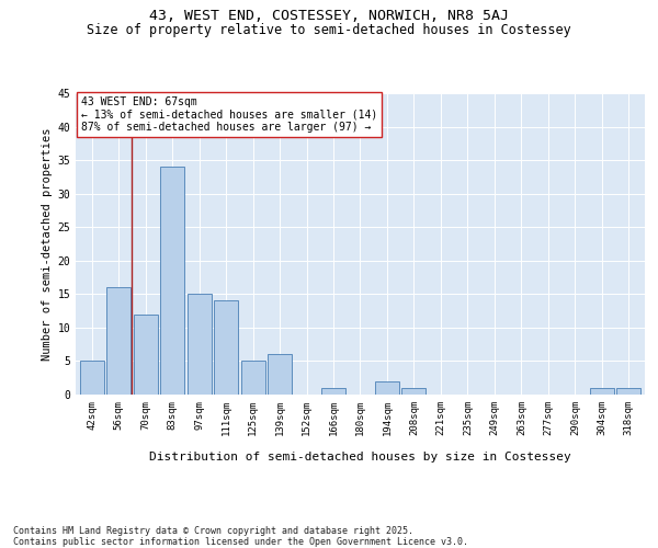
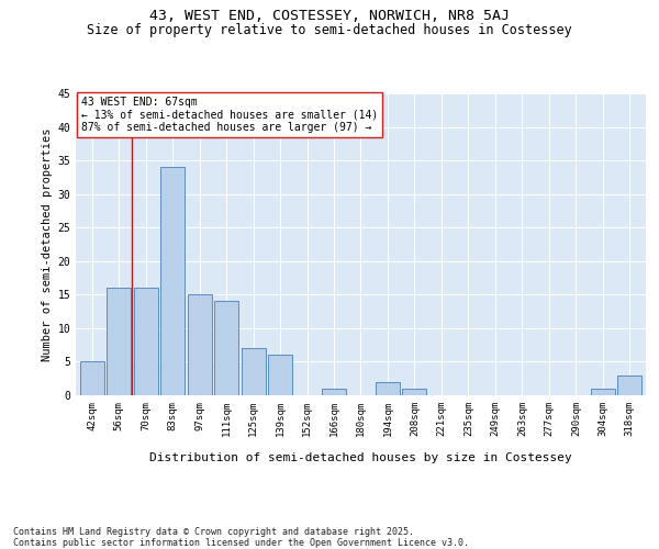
70sqm: 12 -> 16
125sqm: 5 -> 7
318sqm: 1 -> 3
